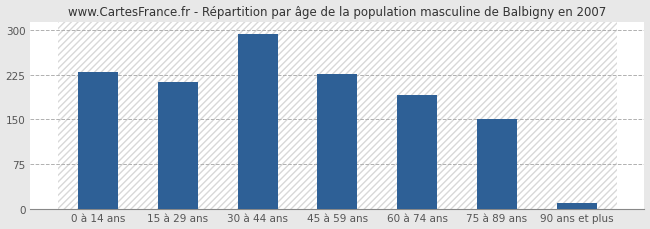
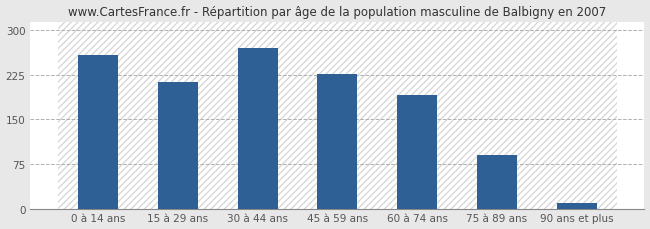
0 à 14 ans: 230 -> 258
30 à 44 ans: 294 -> 270
75 à 89 ans: 150 -> 90
